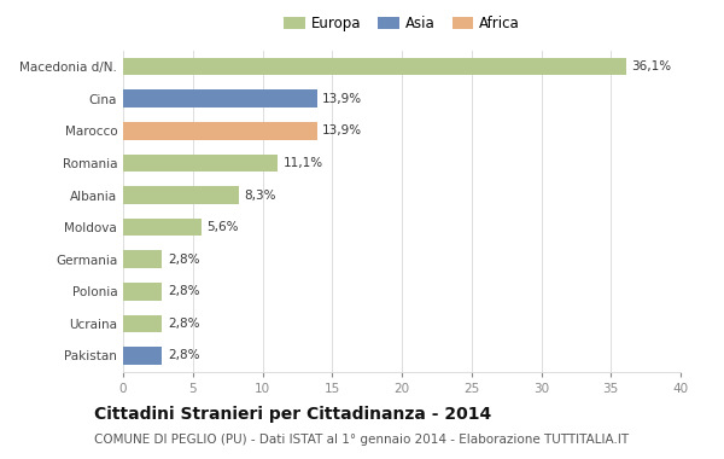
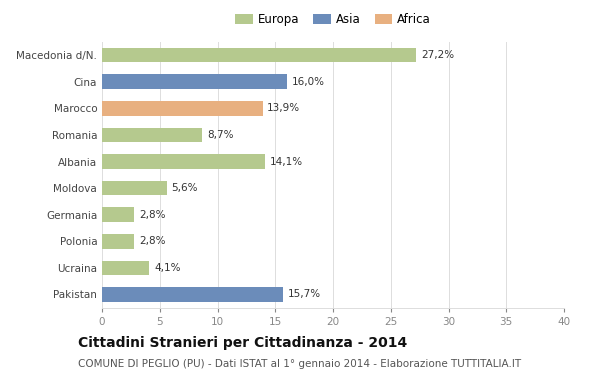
Macedonia d/N.: 36,1% -> 27,2%
Cina: 13,9% -> 16,0%
Romania: 11,1% -> 8,7%
Albania: 8,3% -> 14,1%
Ucraina: 2,8% -> 4,1%
Pakistan: 2,8% -> 15,7%
